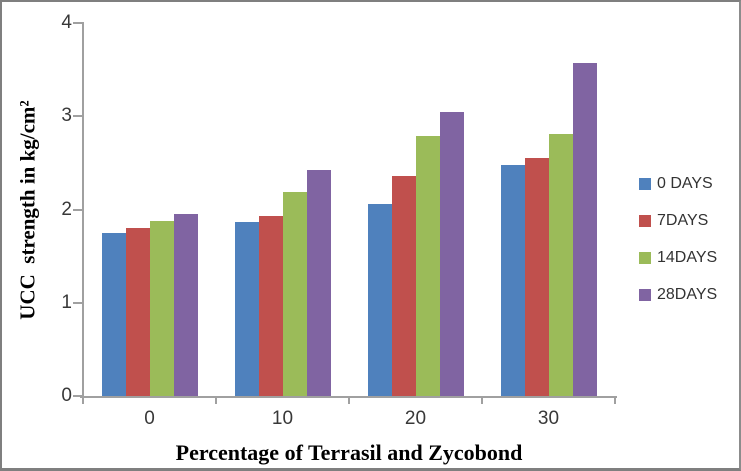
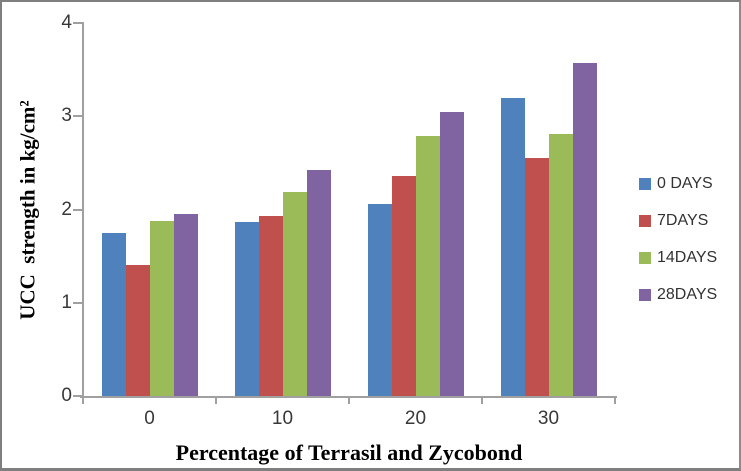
7DAYS/0: 1.8 -> 1.4
0 DAYS/30: 2.5 -> 3.2
